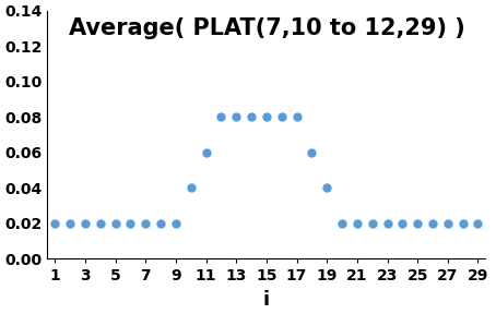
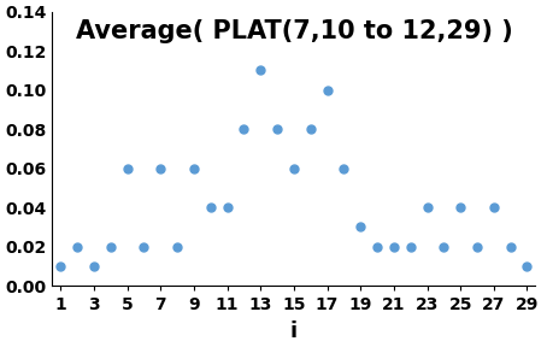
1: 0.02 -> 0.01
3: 0.02 -> 0.01
5: 0.02 -> 0.06
7: 0.02 -> 0.06
9: 0.02 -> 0.06
11: 0.06 -> 0.04
13: 0.08 -> 0.11
15: 0.08 -> 0.06
17: 0.08 -> 0.10
19: 0.04 -> 0.03
23: 0.02 -> 0.04
25: 0.02 -> 0.04
27: 0.02 -> 0.04
29: 0.02 -> 0.01
